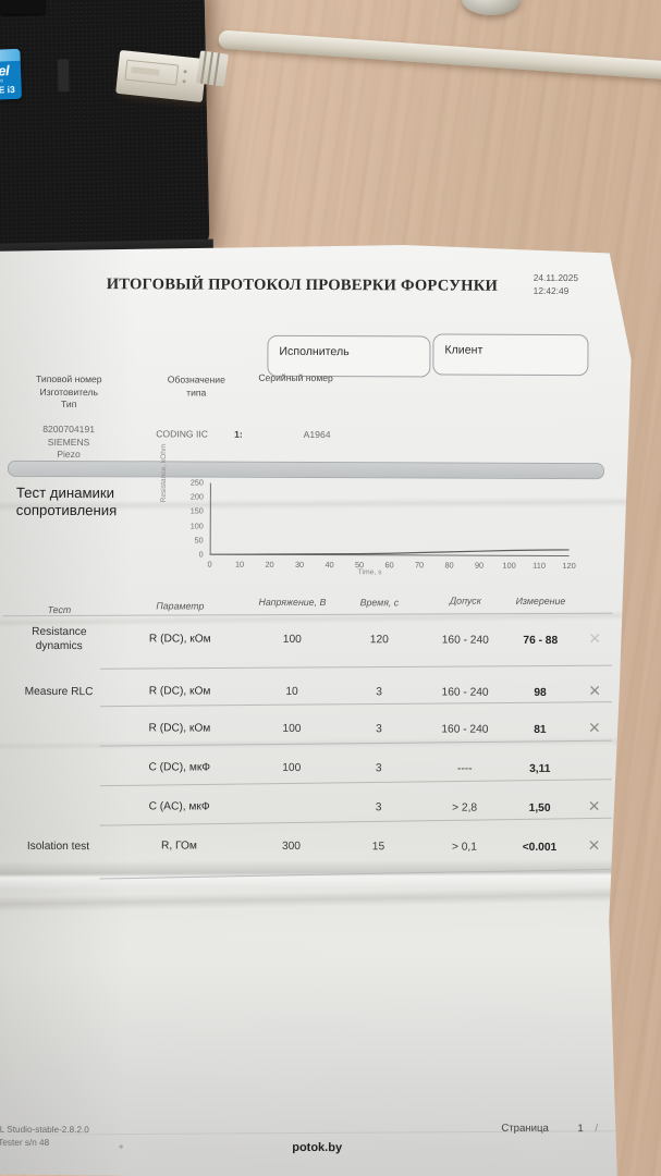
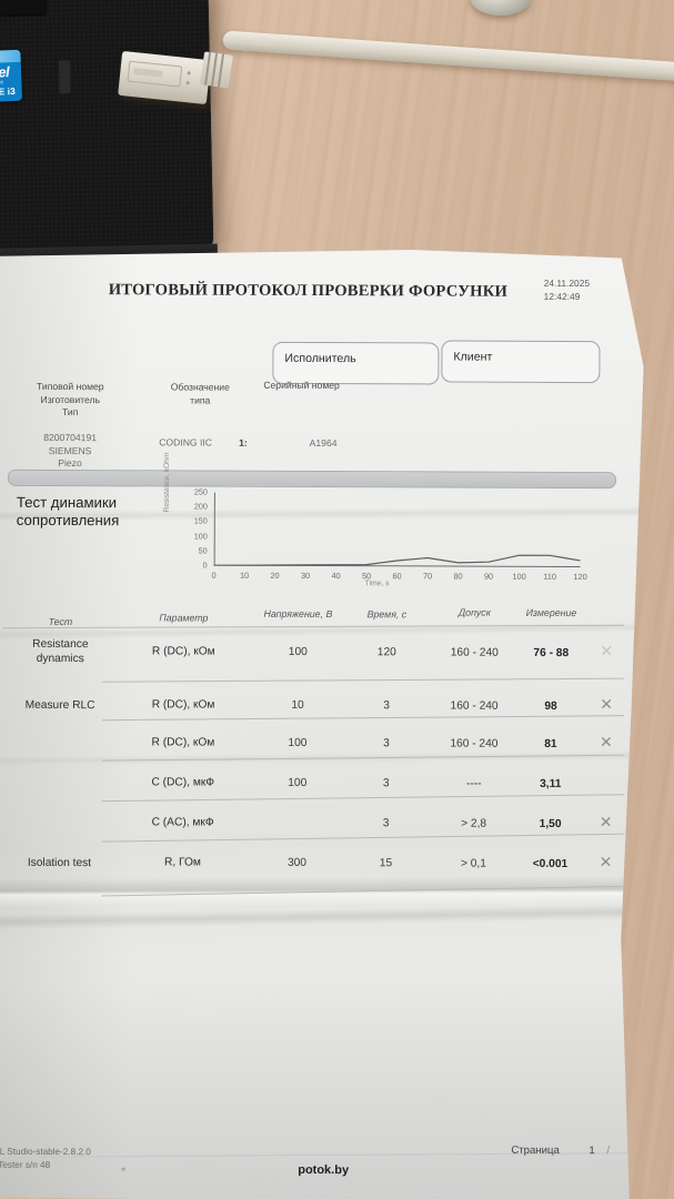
60: 10 -> 20
70: 10 -> 30
100: 20 -> 40
110: 20 -> 40
